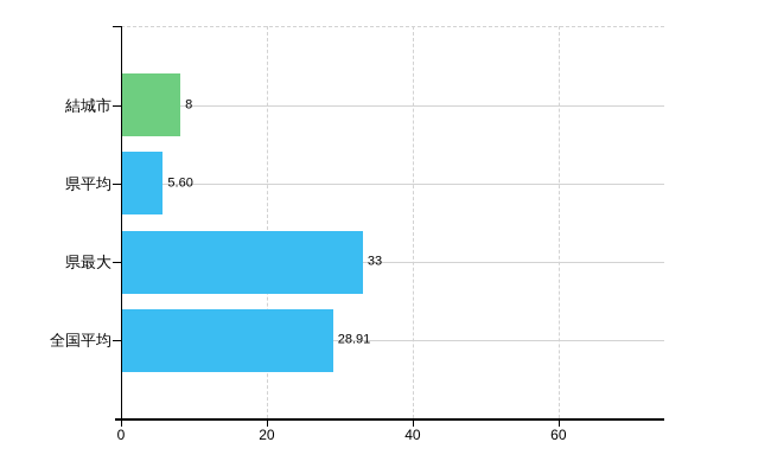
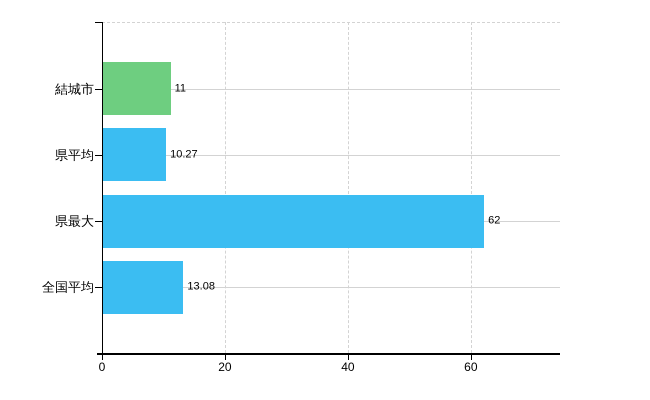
結城市: 8 -> 11
県平均: 5.60 -> 10.27
県最大: 33 -> 62
全国平均: 28.91 -> 13.08
